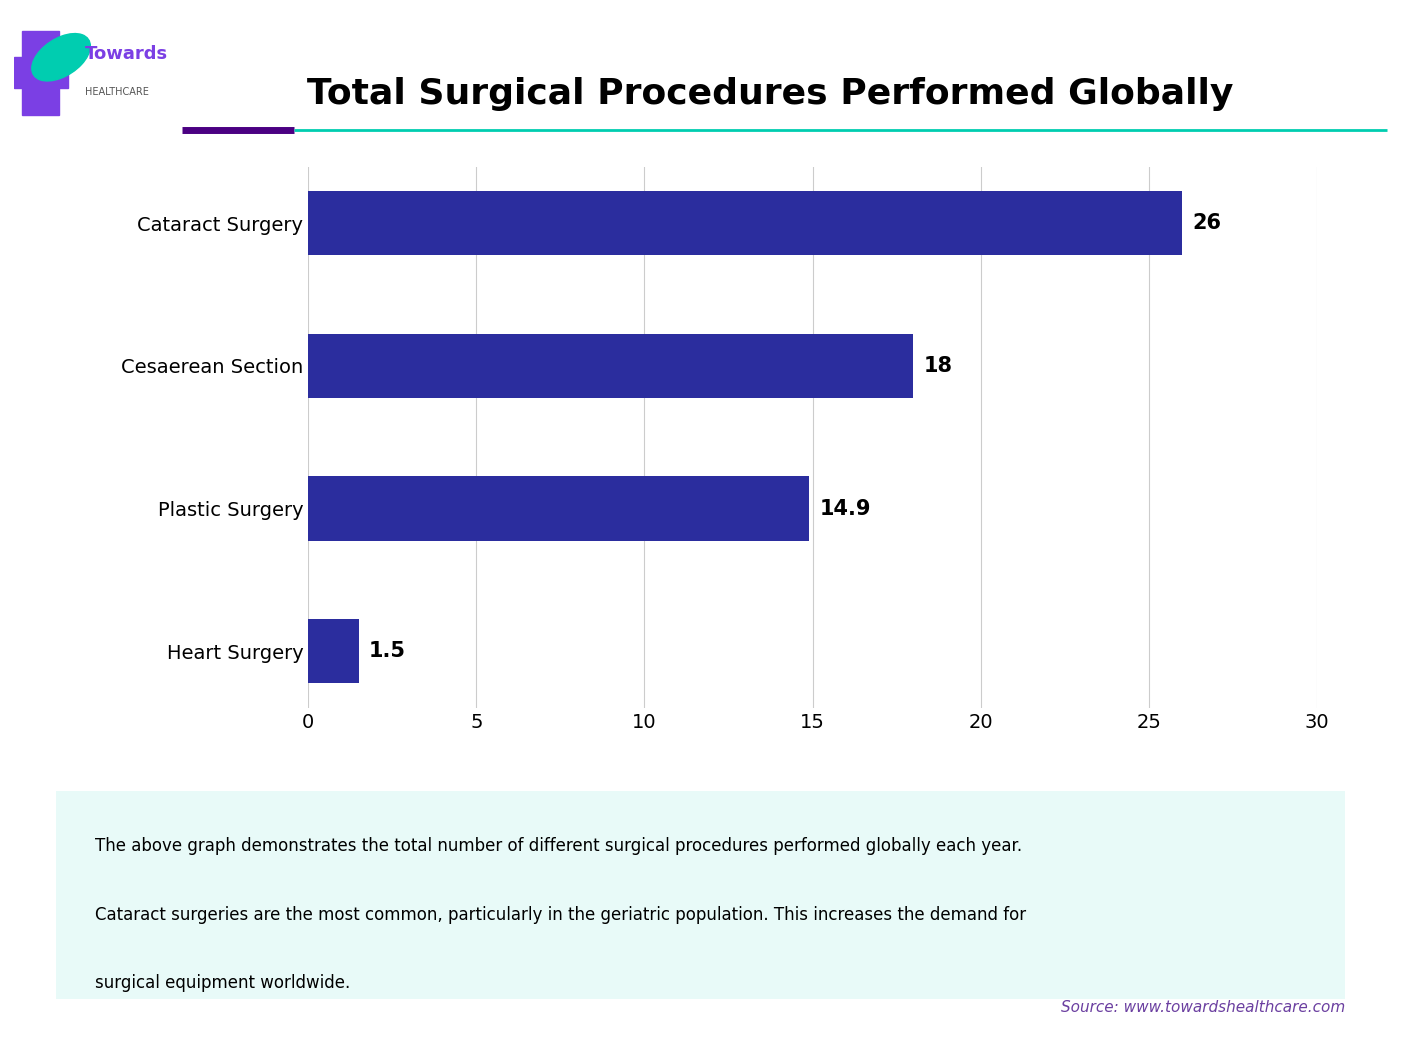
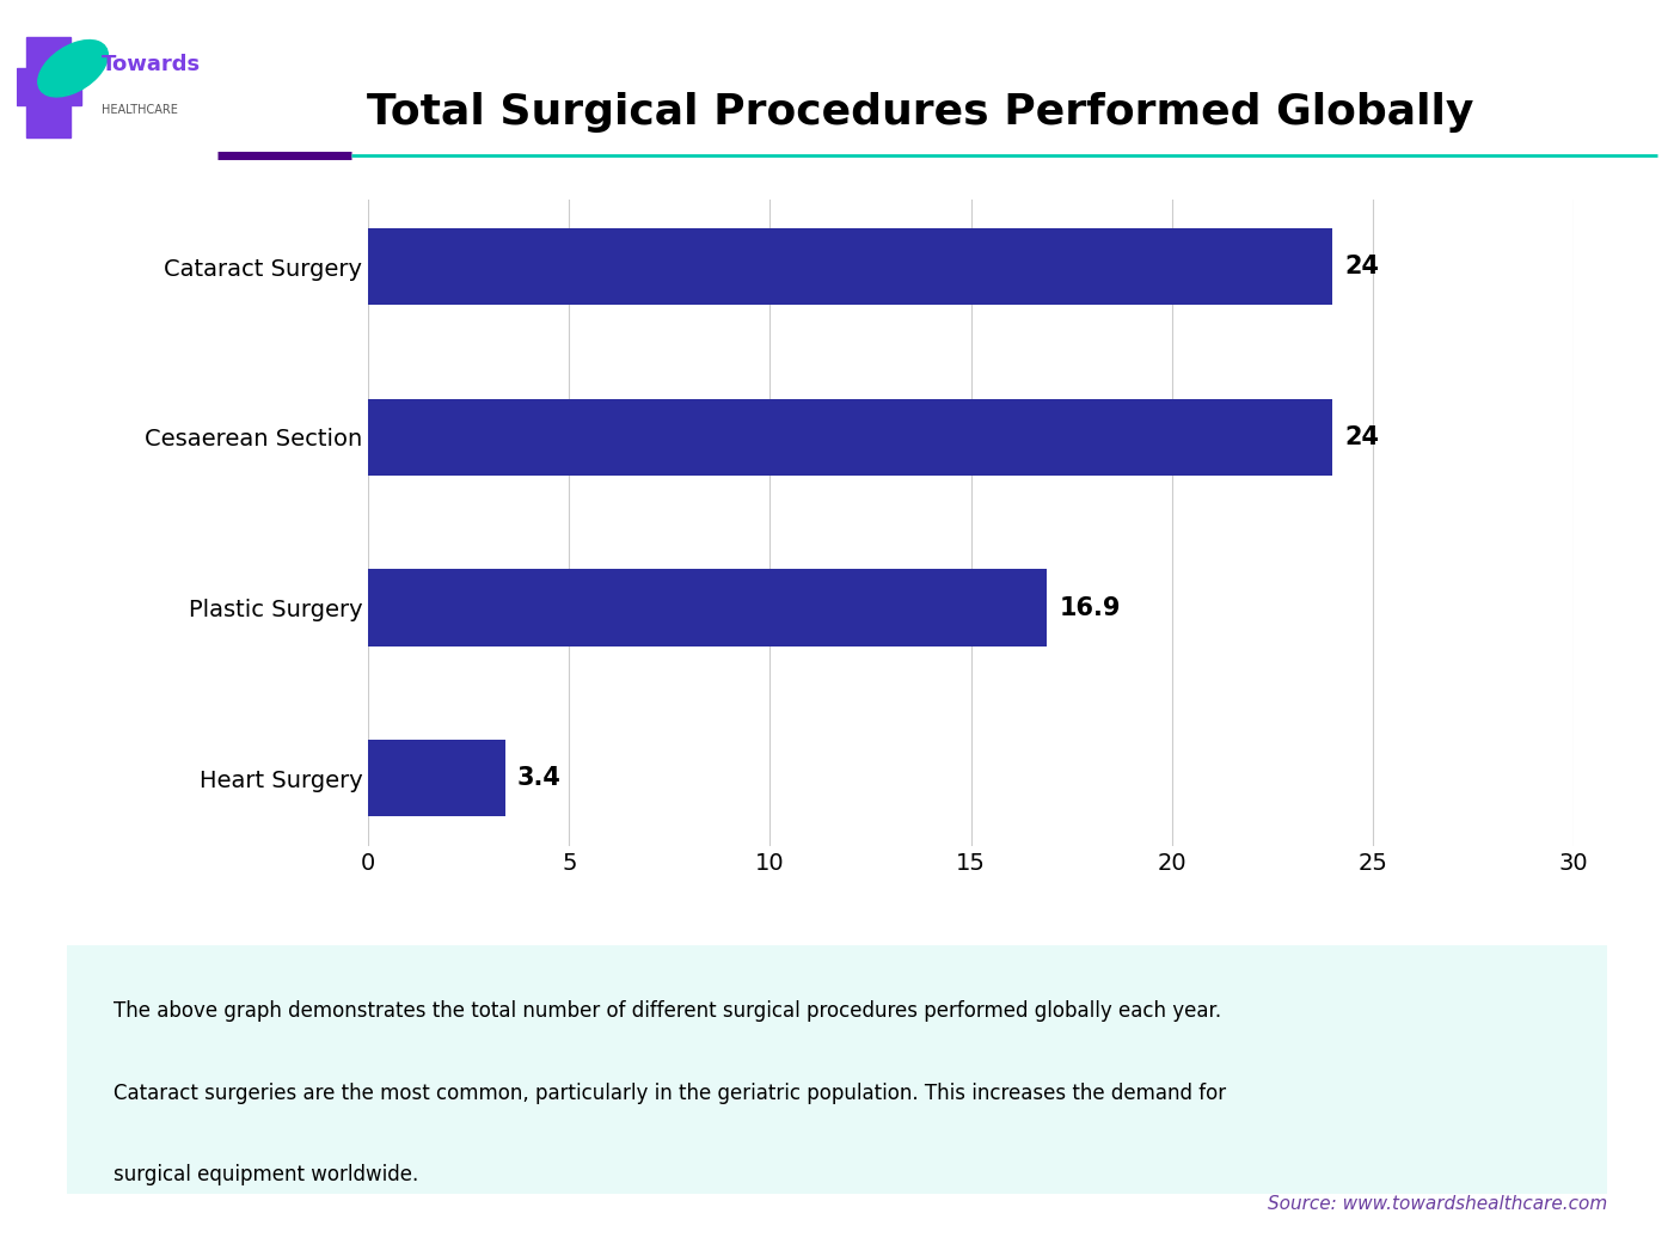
Cataract Surgery: 26 -> 24
Cesaerean Section: 18 -> 24
Plastic Surgery: 14.9 -> 16.9
Heart Surgery: 1.5 -> 3.4
